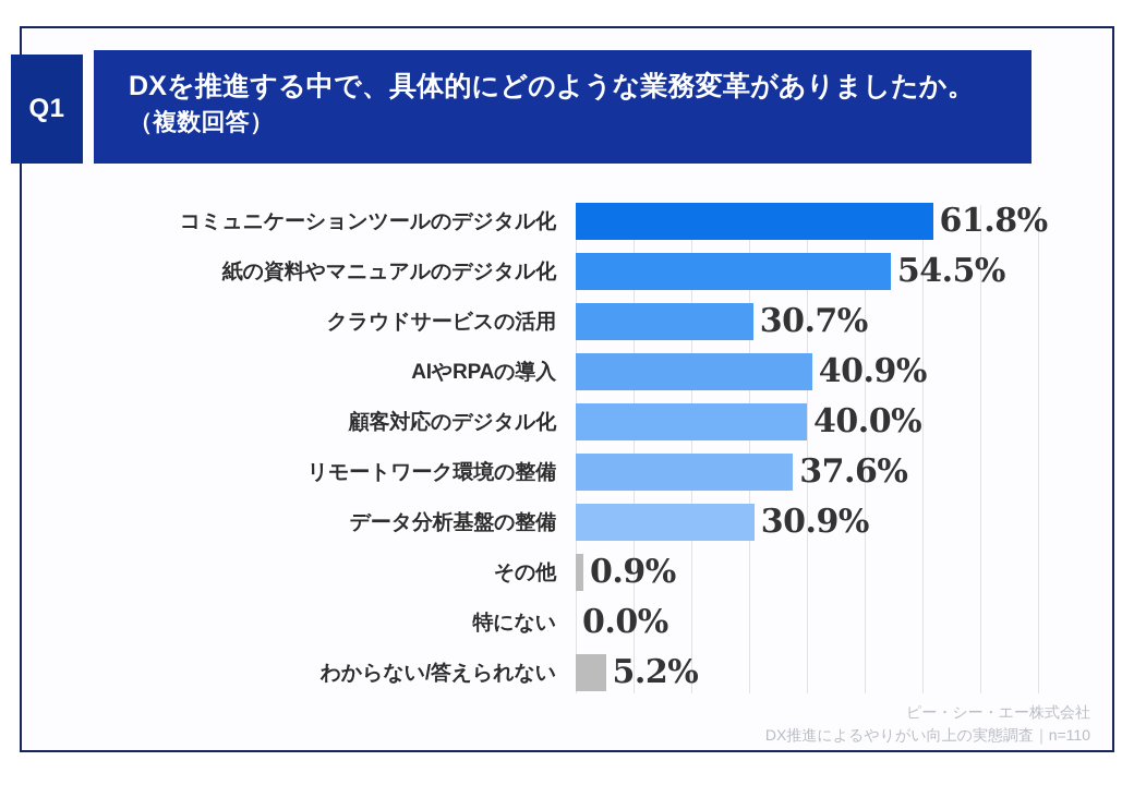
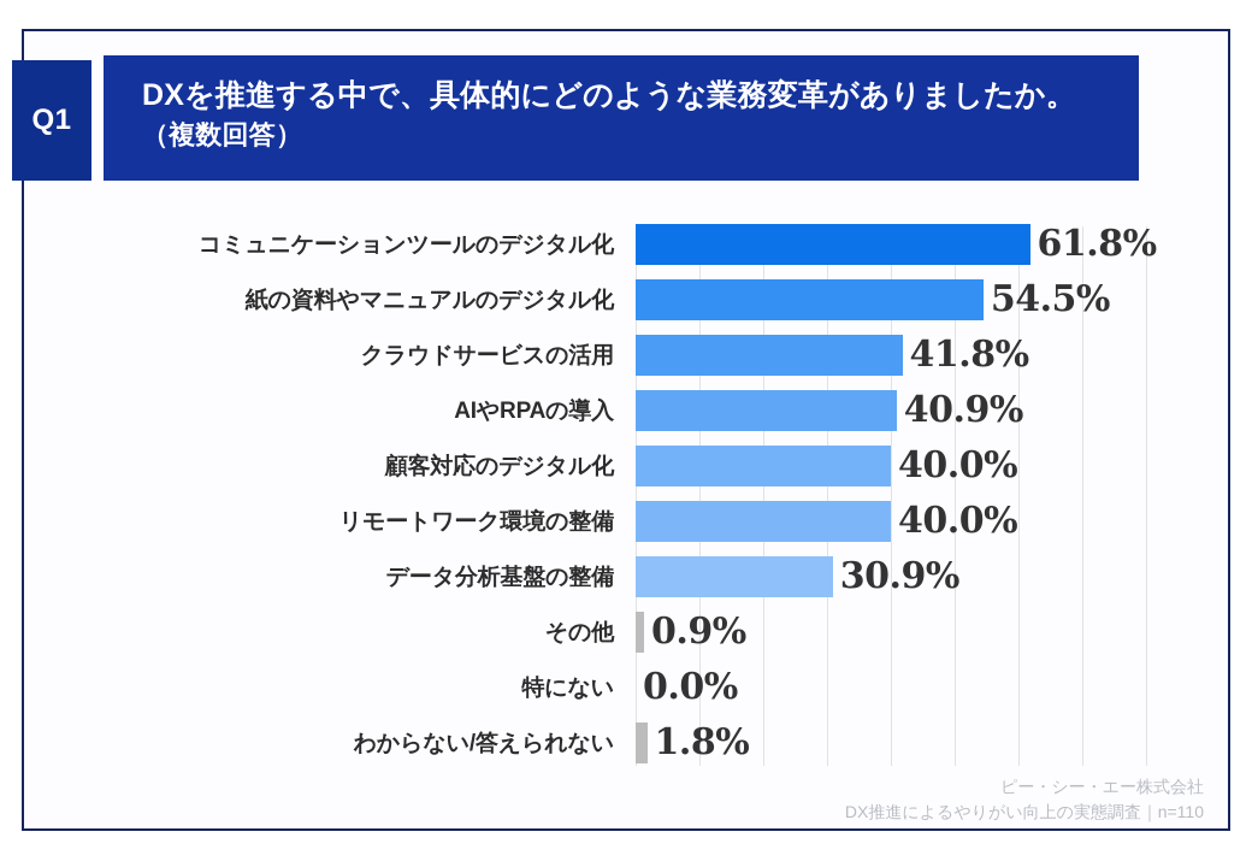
クラウドサービスの活用: 30.7% -> 41.8%
リモートワーク環境の整備: 37.6% -> 40.0%
わからない/答えられない: 5.2% -> 1.8%
